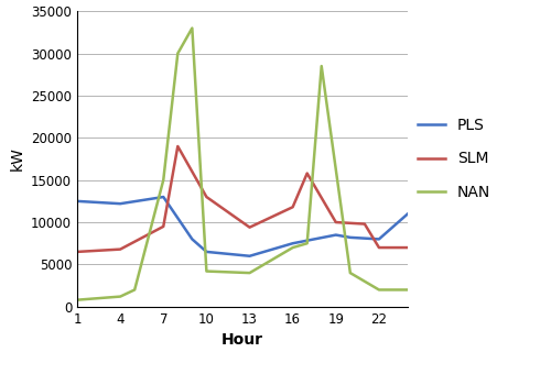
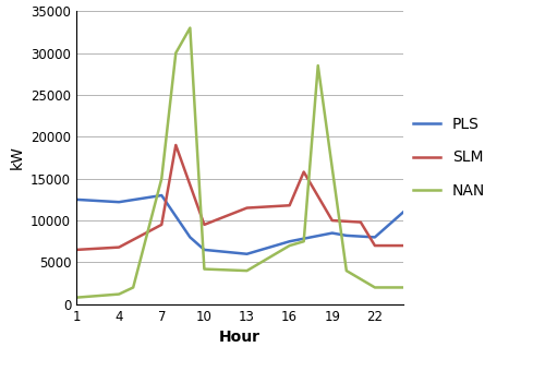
SLM/10: 13000 -> 9500
SLM/13: 9400 -> 11500
